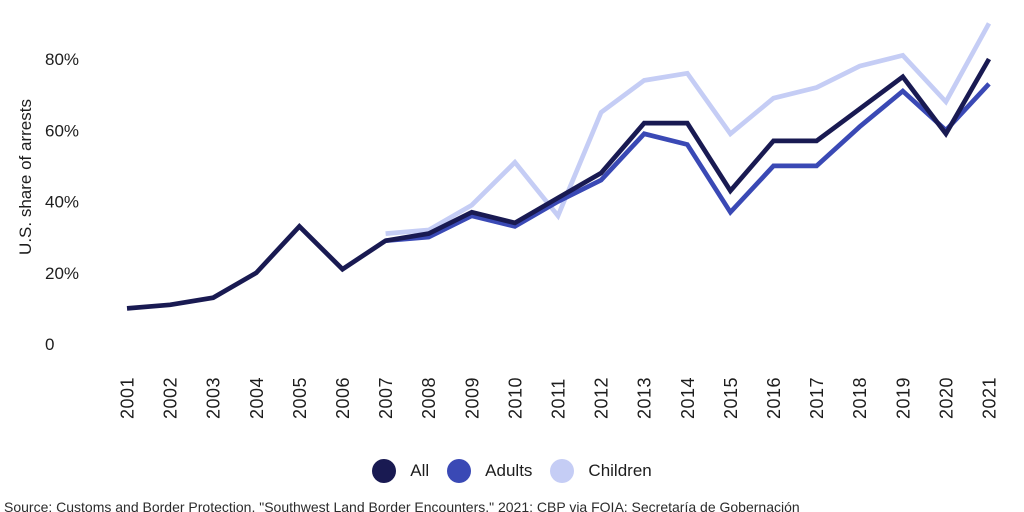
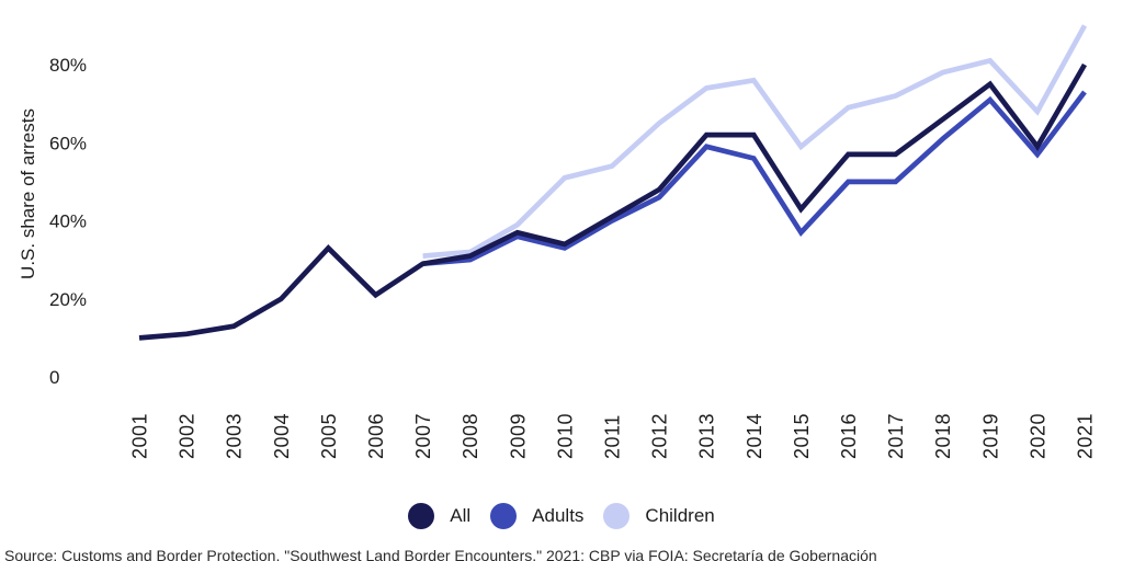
Children/2011: 36% -> 54%
Adults/2020: 60% -> 57%
